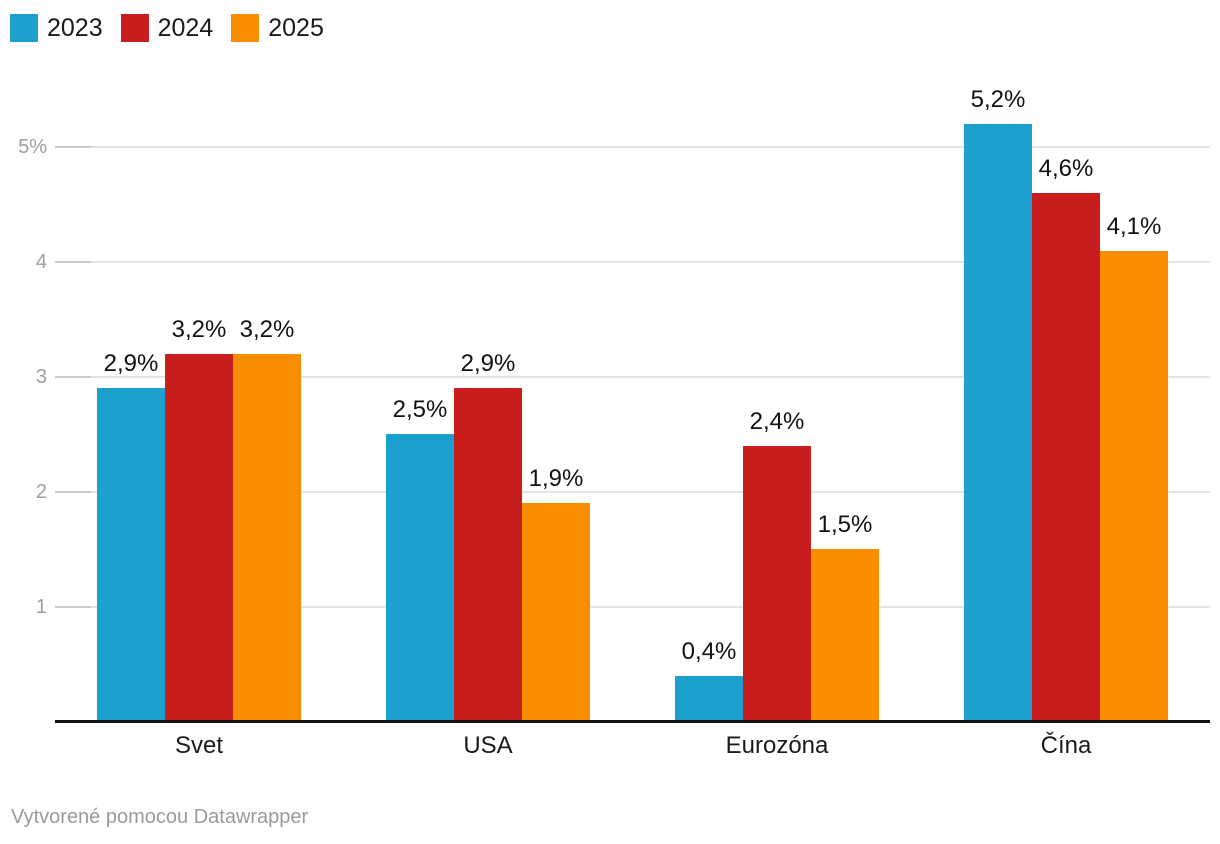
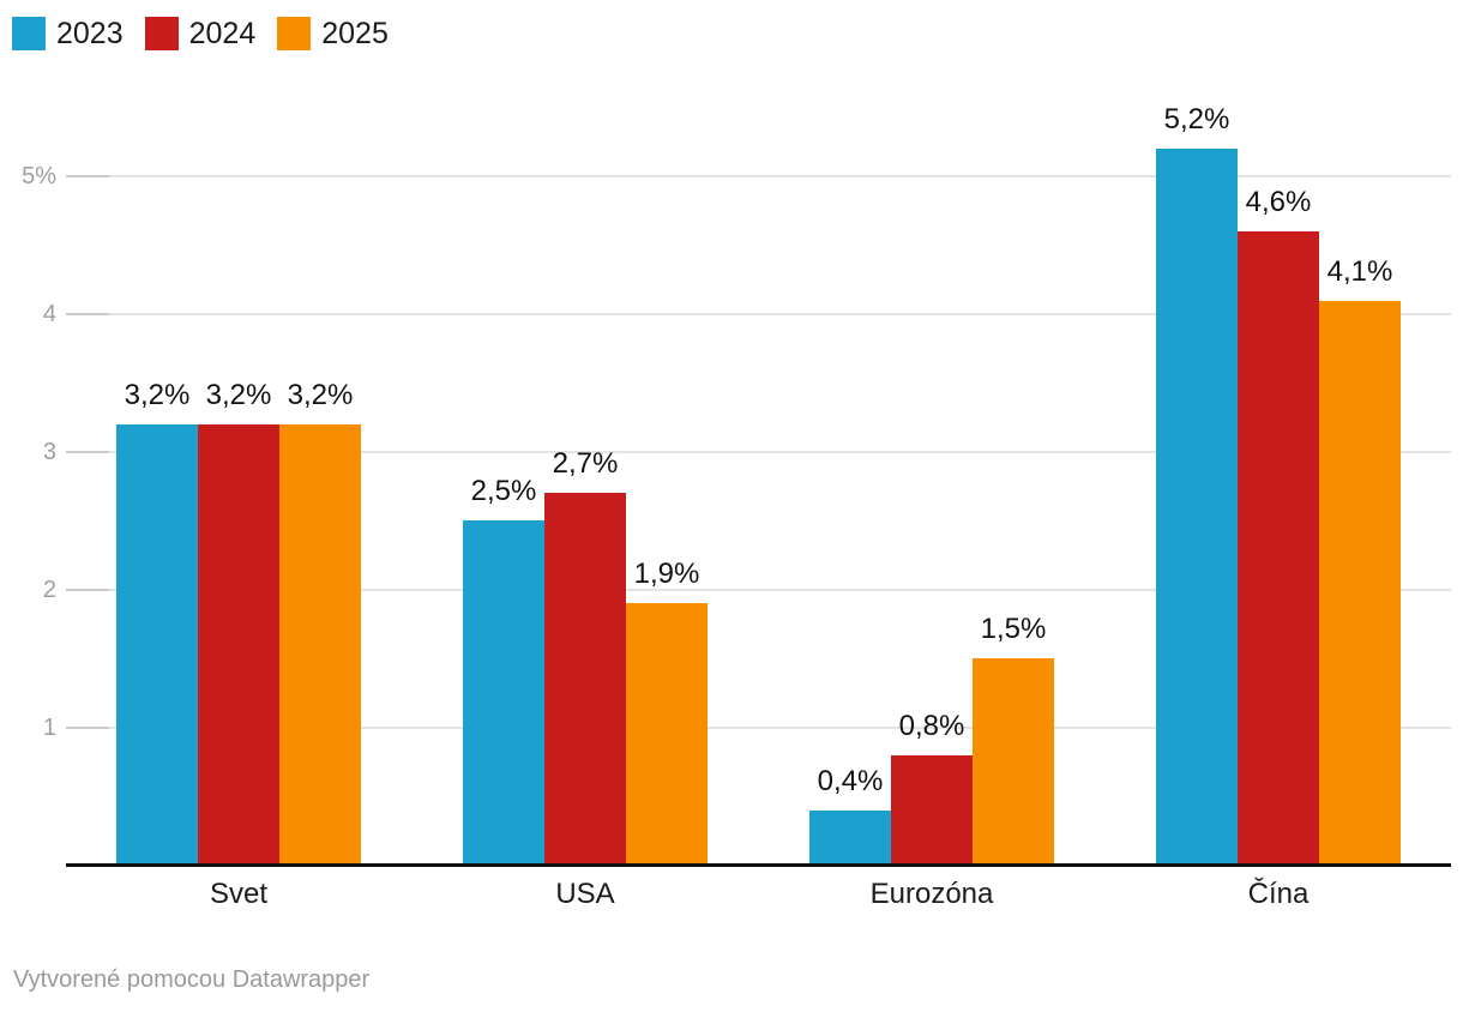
2023/Svet: 2,9% -> 3,2%
2024/USA: 2,9% -> 2,7%
2024/Eurozóna: 2,4% -> 0,8%
